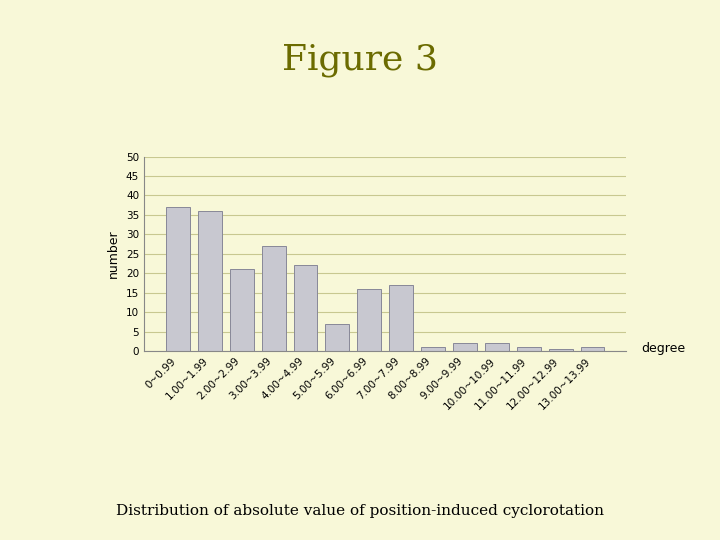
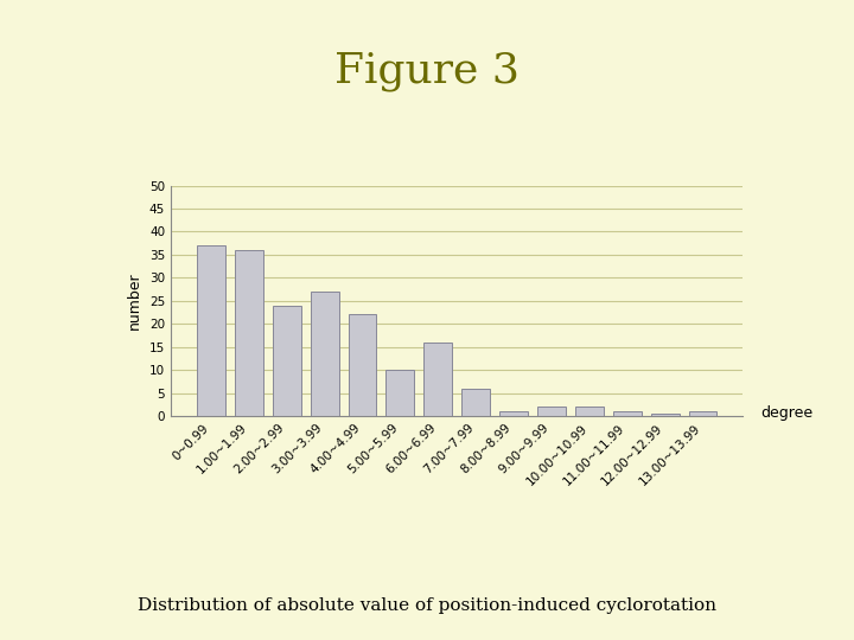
2.00~2.99: 21.0 -> 24.0
5.00~5.99: 7.0 -> 10.0
7.00~7.99: 17.0 -> 6.0
